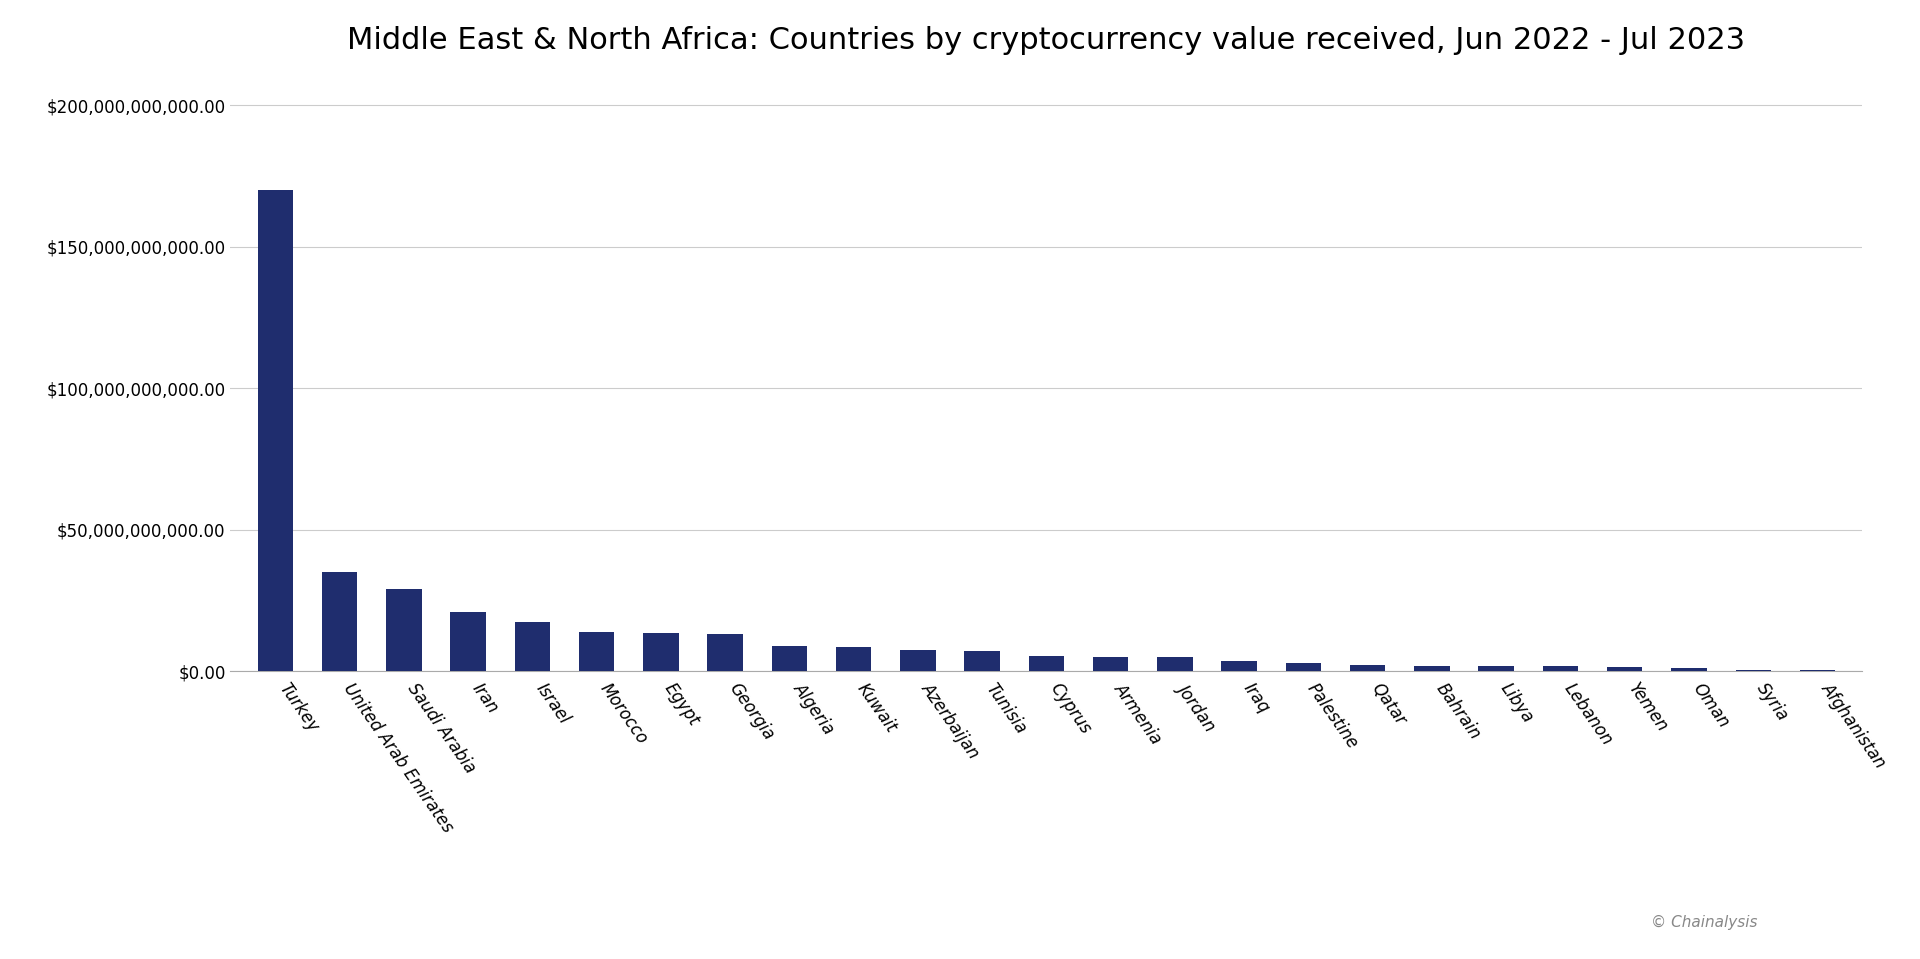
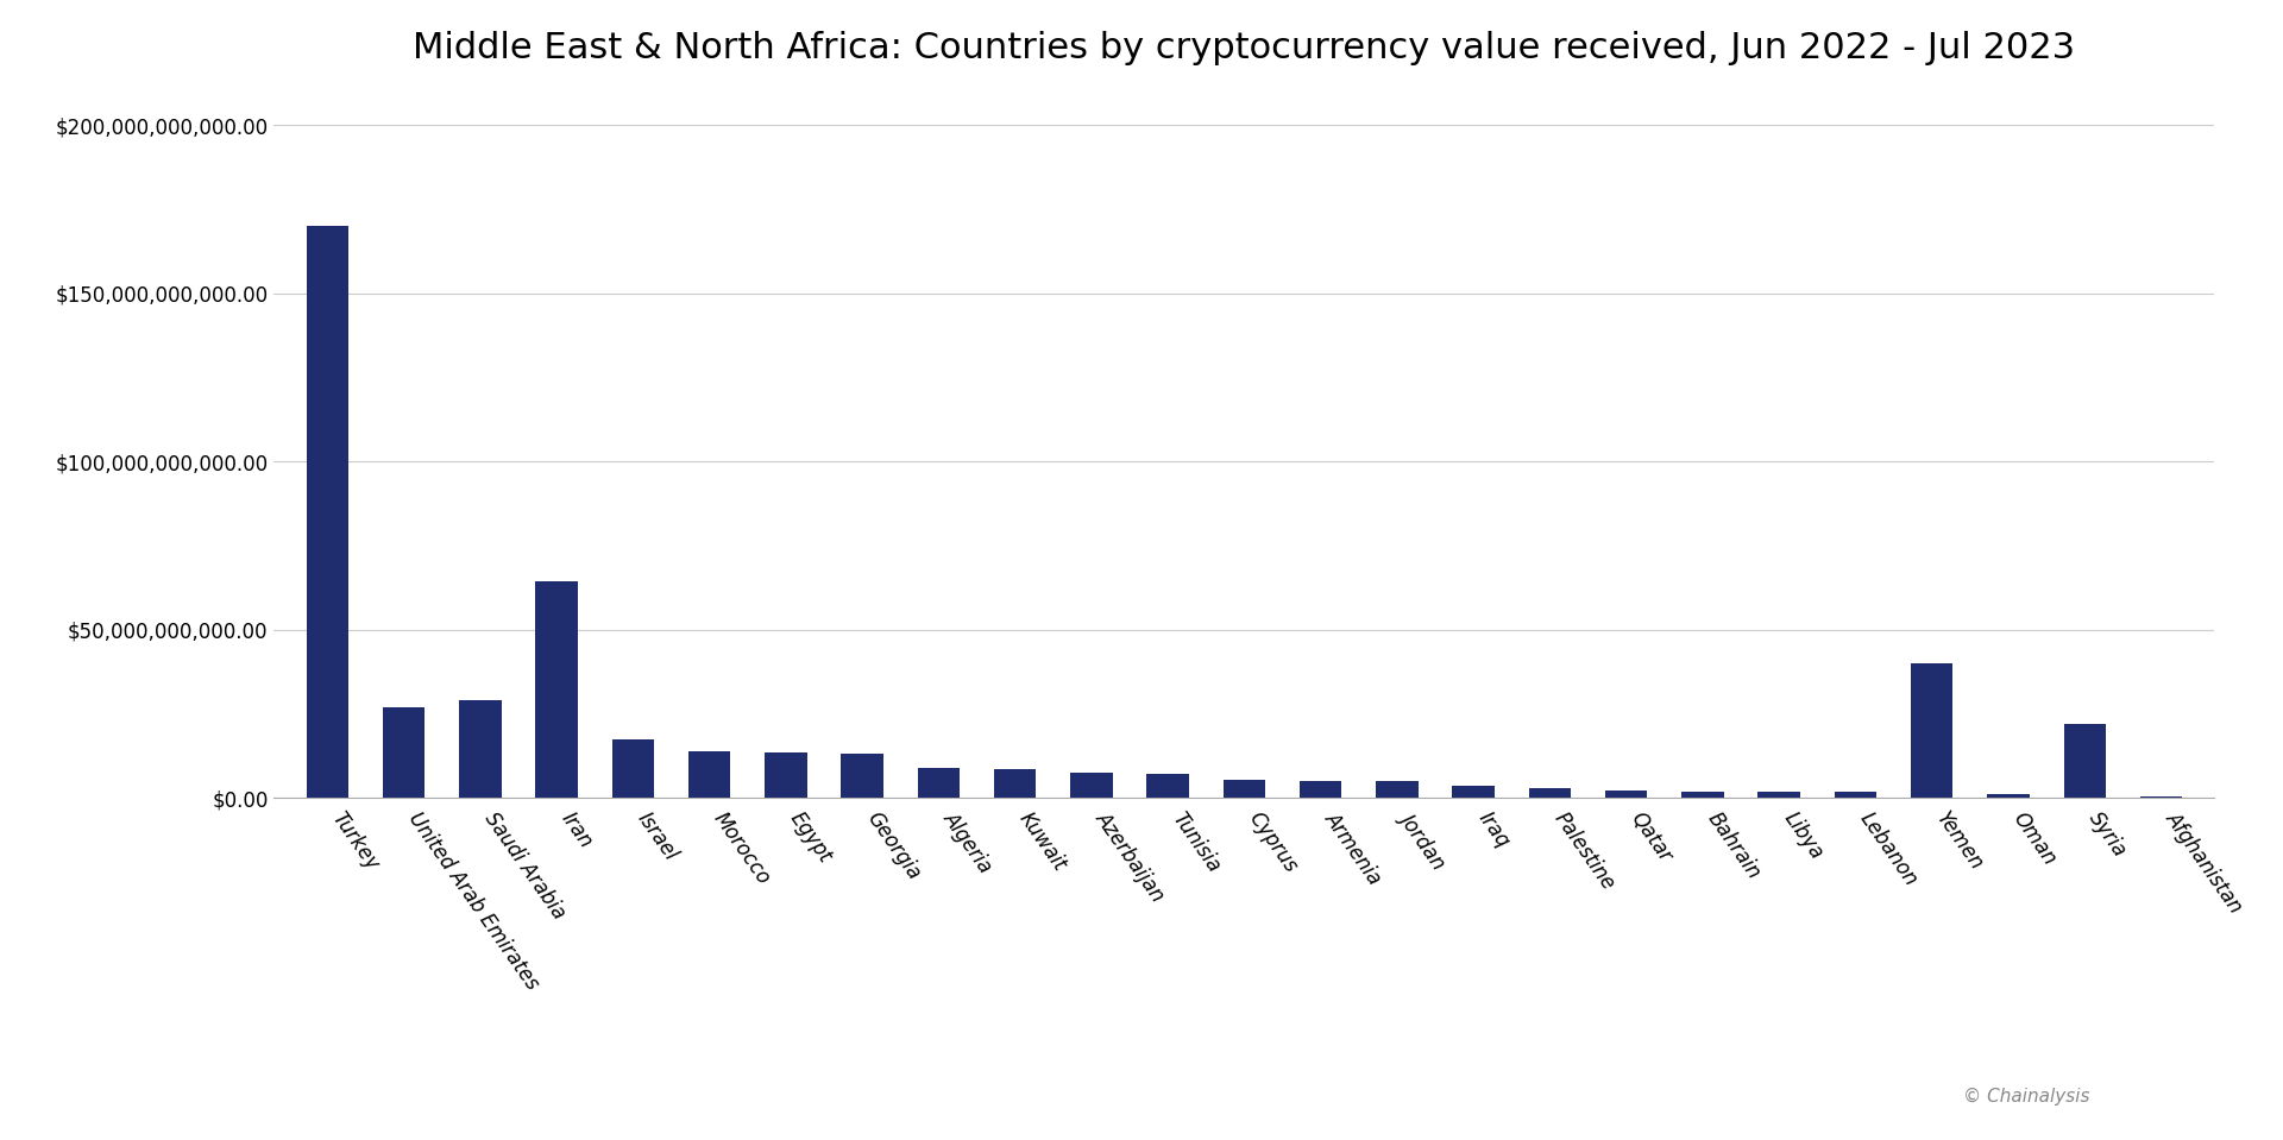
United Arab Emirates: $35,000,000,000 -> $27,000,000,000
Iran: $21,000,000,000 -> $64,500,000,000
Yemen: $1,500,000,000 -> $40,000,000,000
Syria: $500,000,000 -> $22,000,000,000
